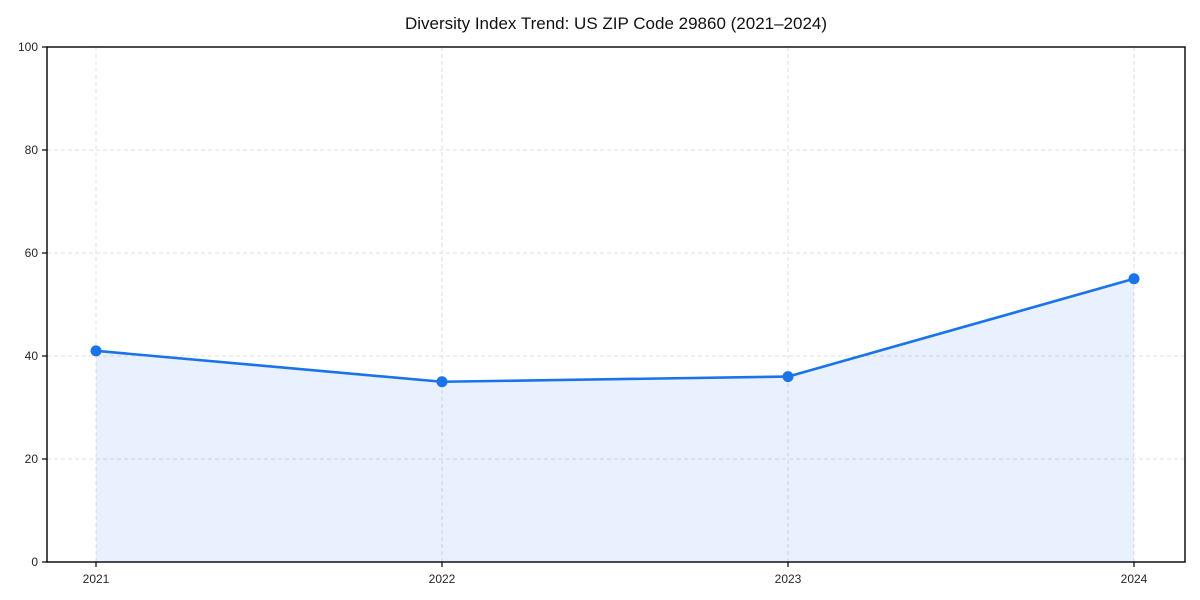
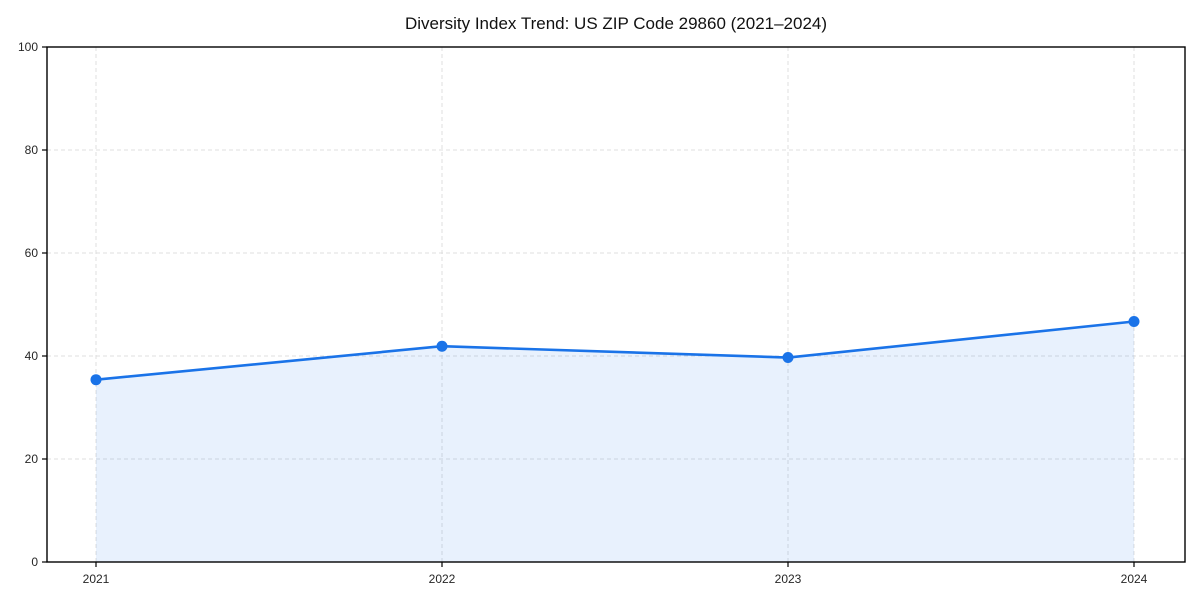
2021: 41 -> 35
2022: 35 -> 42
2023: 36 -> 40
2024: 55 -> 47
